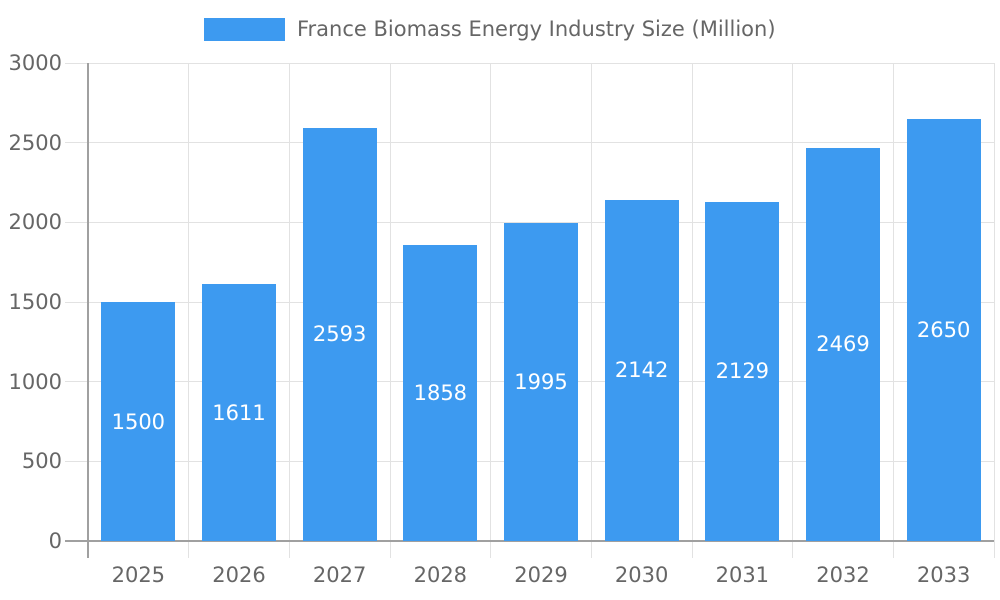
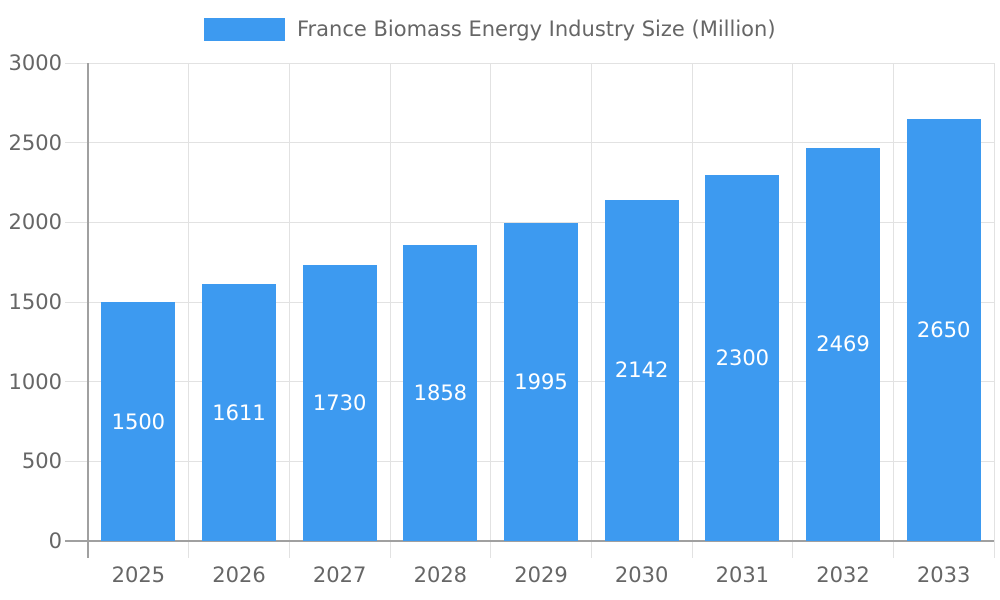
2027: 2593 -> 1730
2031: 2129 -> 2300
